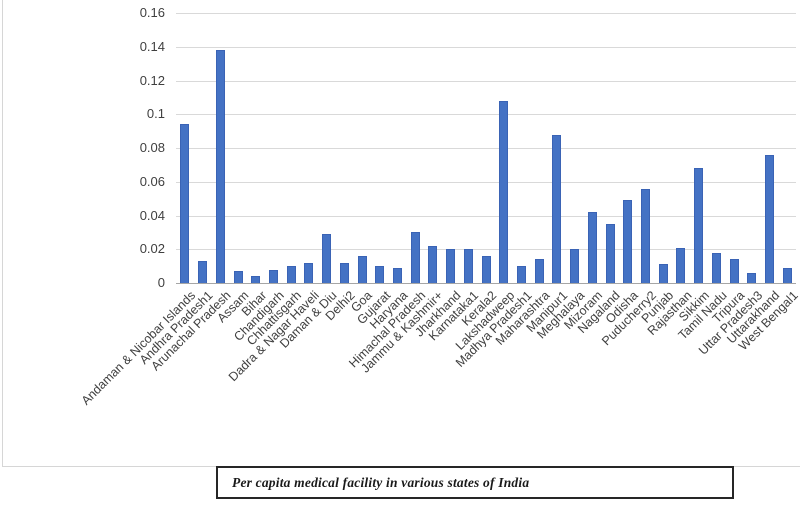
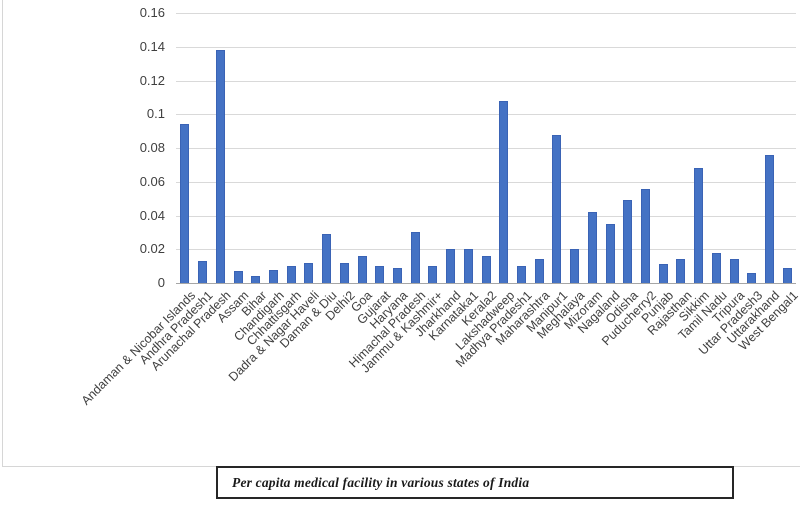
Jammu & Kashmir+: 0.022 -> 0.010
Rajasthan: 0.021 -> 0.014
